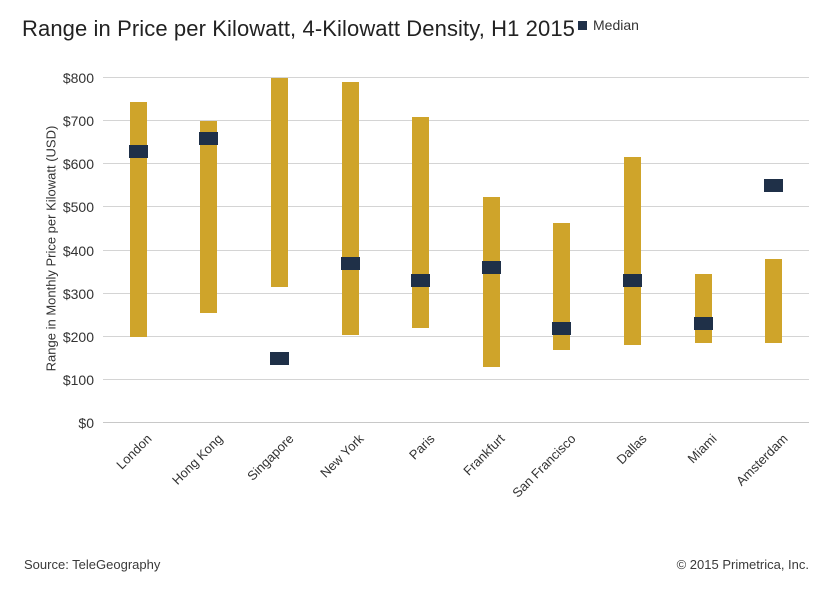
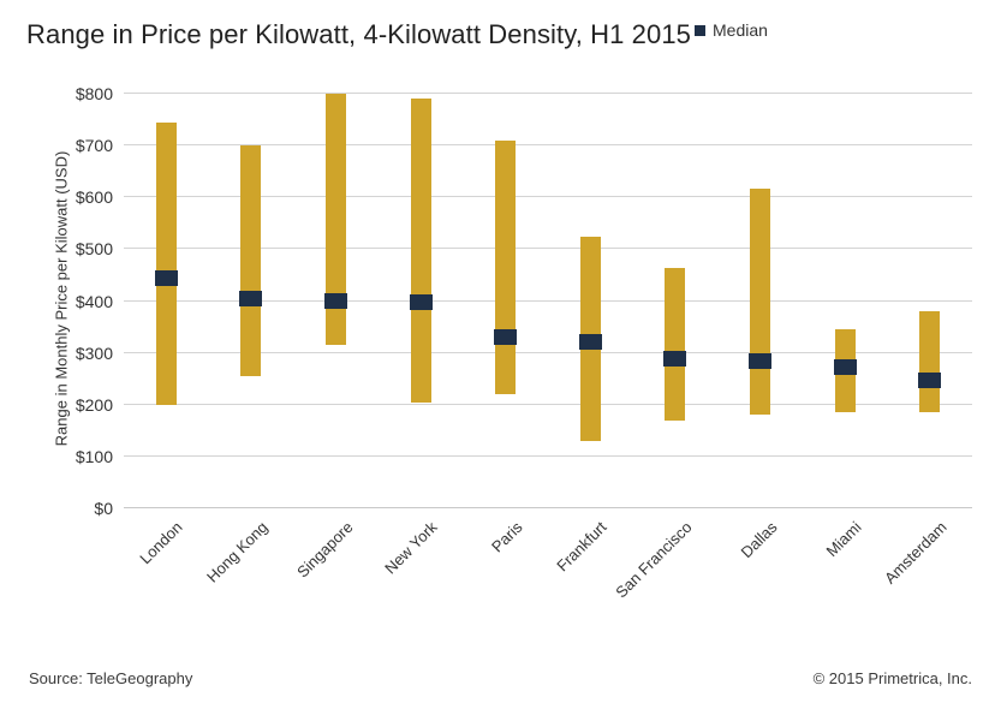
Median/London: $630 -> $440
Median/Hong Kong: $660 -> $400
Median/Singapore: $150 -> $400
Median/New York: $370 -> $400
Median/Frankfurt: $360 -> $320
Median/San Francisco: $220 -> $290
Median/Dallas: $330 -> $280
Median/Miami: $230 -> $270
Median/Amsterdam: $550 -> $250
